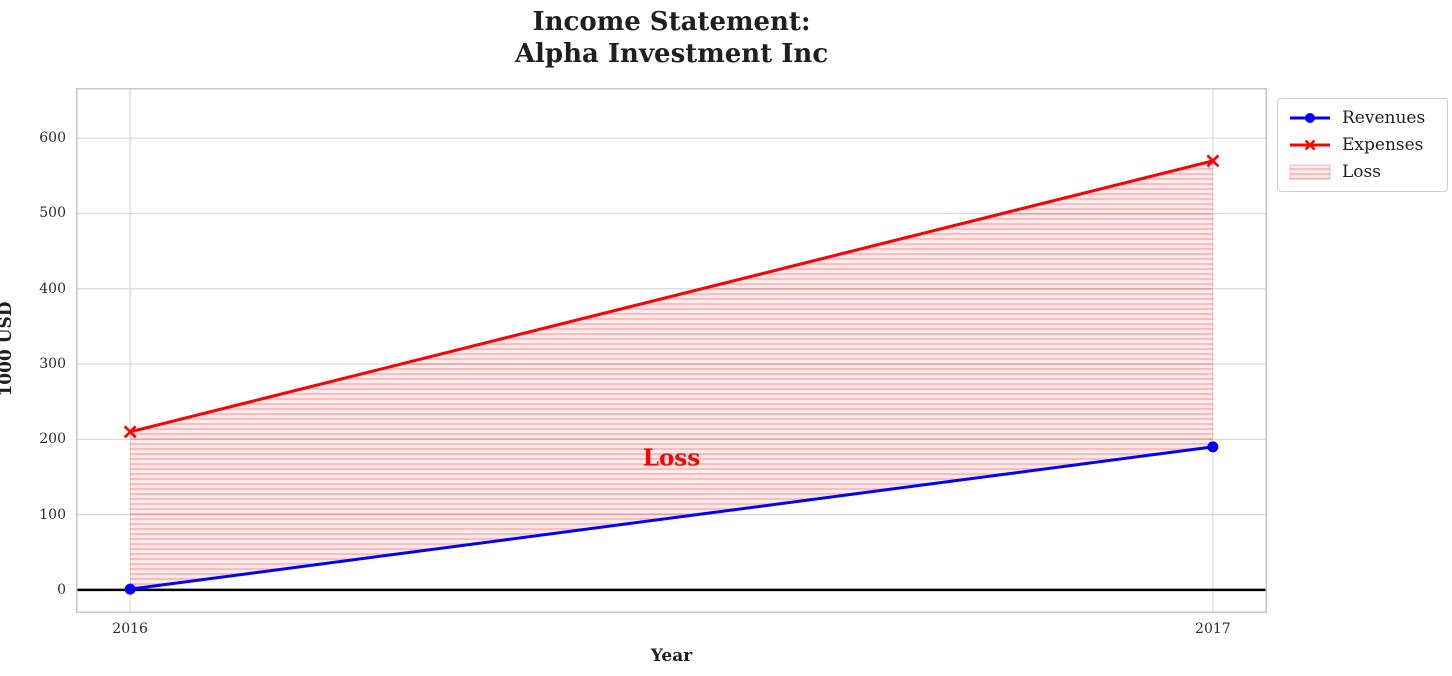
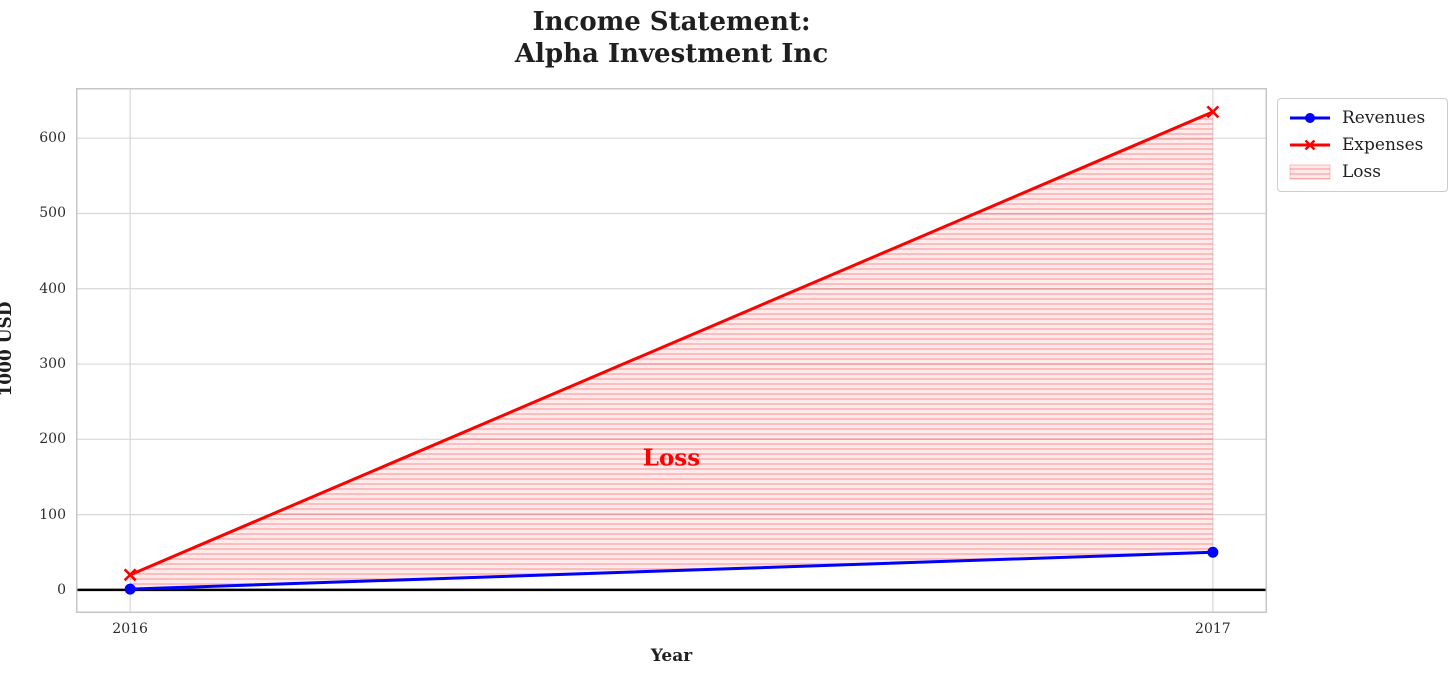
Expenses/2016: 210 -> 20
Revenues/2017: 190 -> 50
Expenses/2017: 570 -> 640
